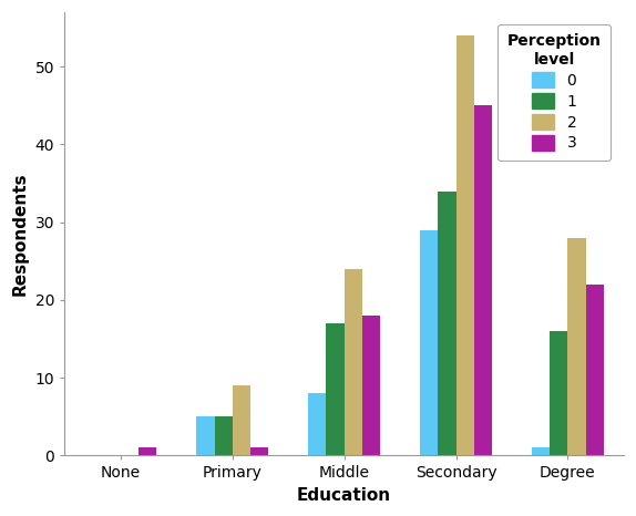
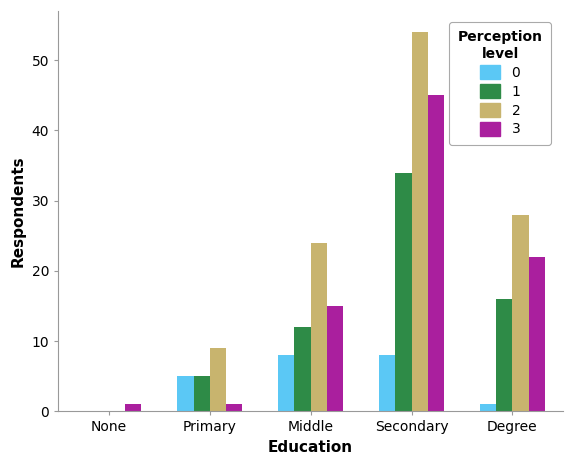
1/Middle: 17 -> 12
3/Middle: 18 -> 15
0/Secondary: 29 -> 8
